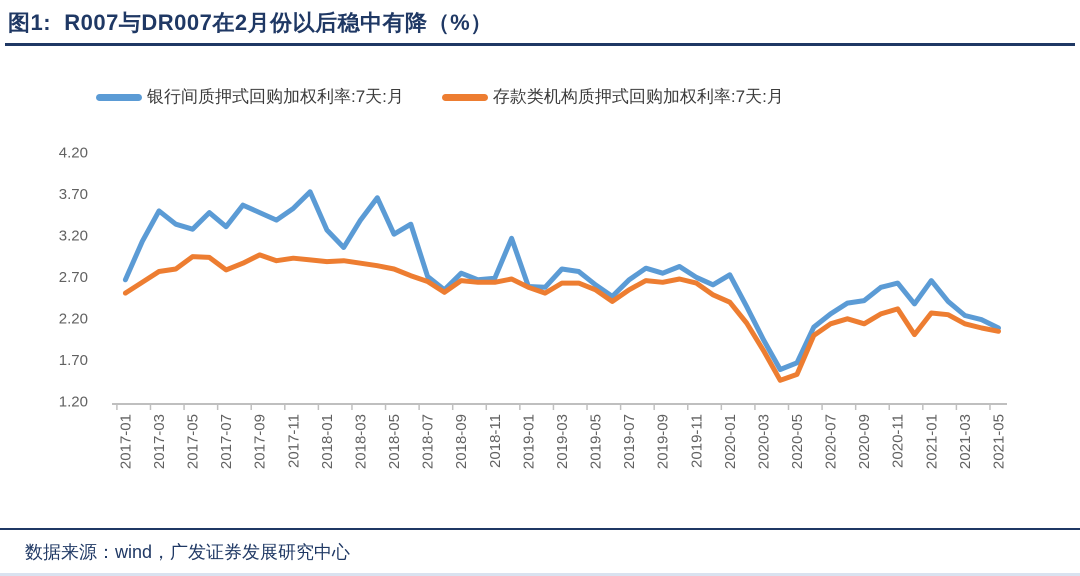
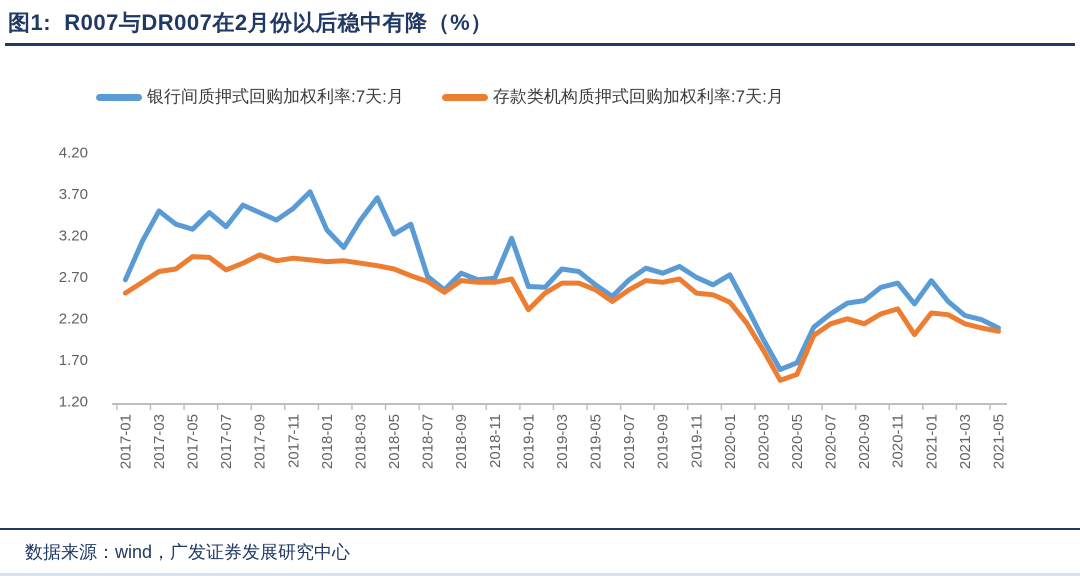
存款类机构质押式回购加权利率:7天:月/2019-01: 2.6 -> 2.3
存款类机构质押式回购加权利率:7天:月/2019-11: 2.6 -> 2.5
